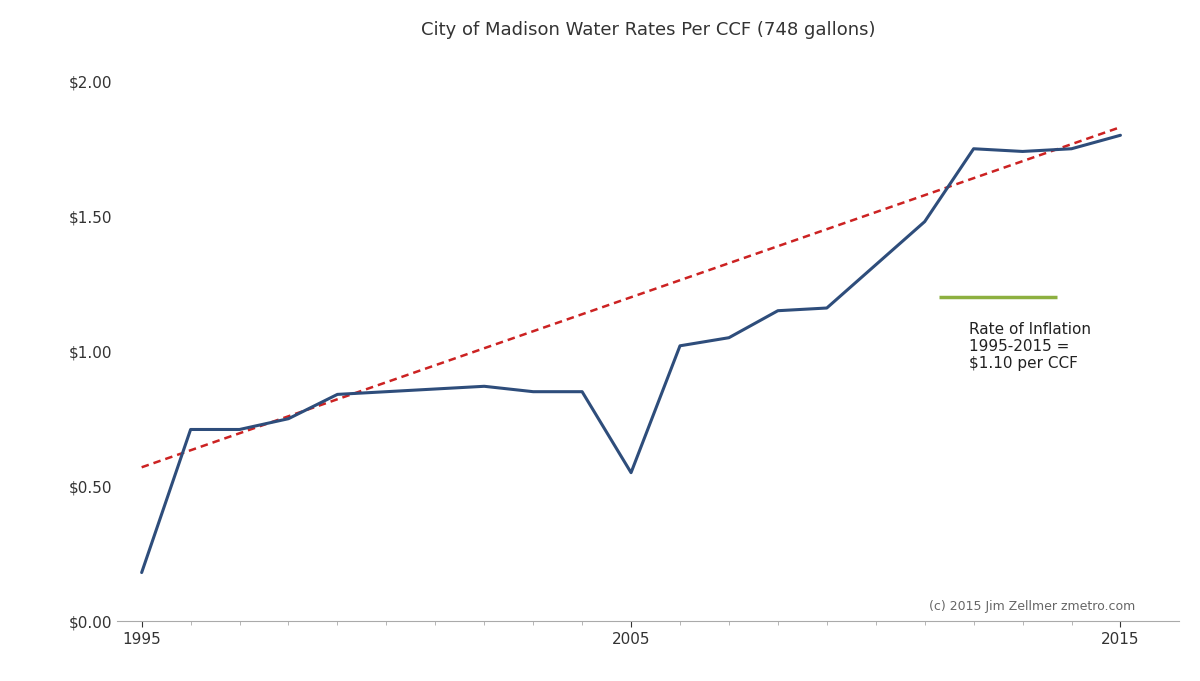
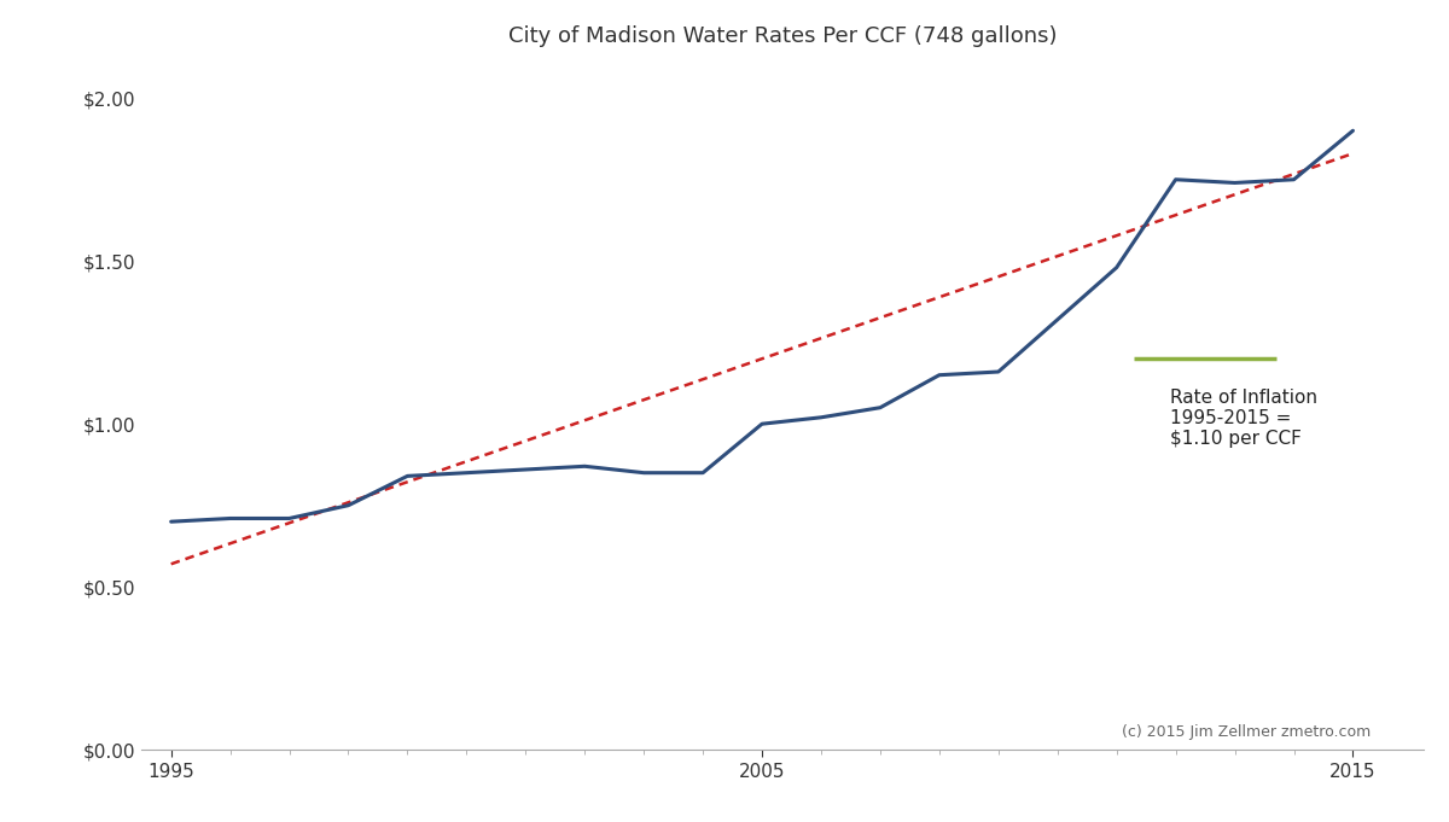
1995: $0.18 -> $0.70
2005: $0.55 -> $1.00
2015: $1.80 -> $1.90
